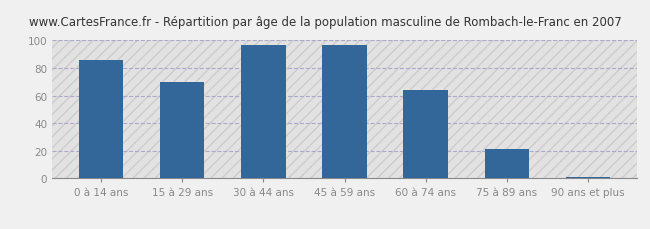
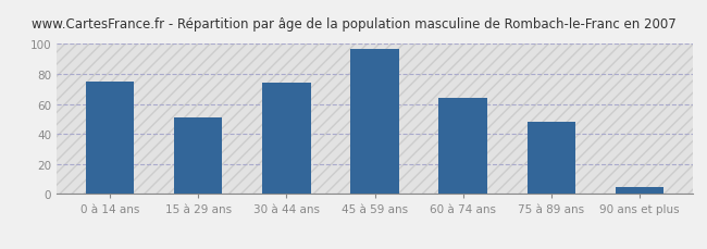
0 à 14 ans: 86 -> 75
15 à 29 ans: 70 -> 51
30 à 44 ans: 97 -> 74
75 à 89 ans: 21 -> 48
90 ans et plus: 1 -> 5
